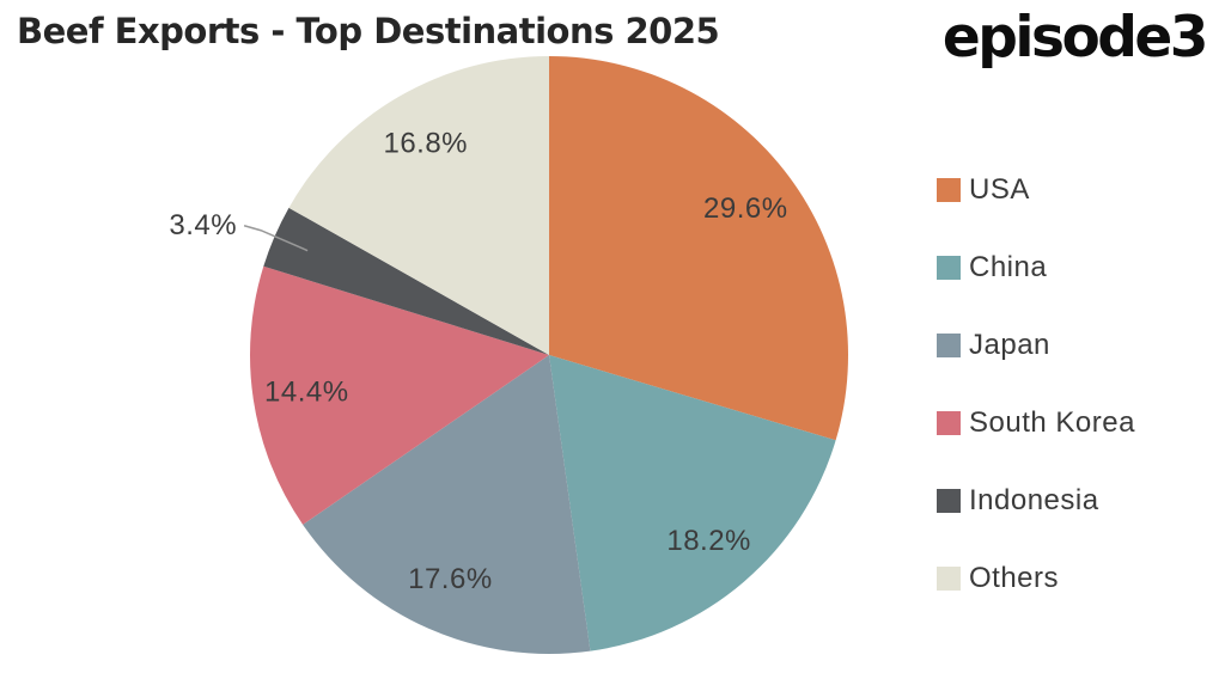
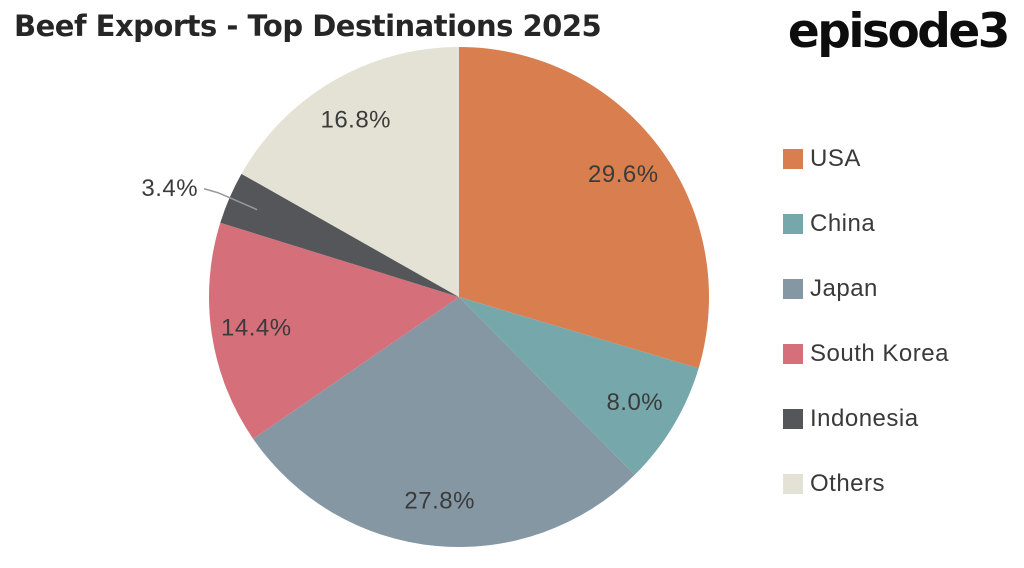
China: 18.2% -> 8.0%
Japan: 17.6% -> 27.8%
